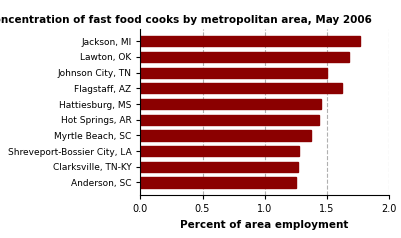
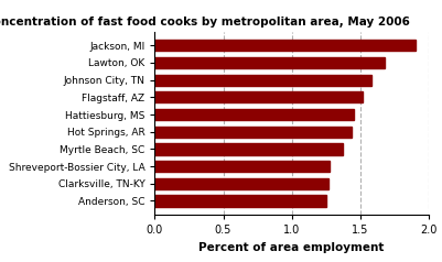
Jackson, MI: 1.77 -> 1.90
Johnson City, TN: 1.50 -> 1.58
Flagstaff, AZ: 1.62 -> 1.52
